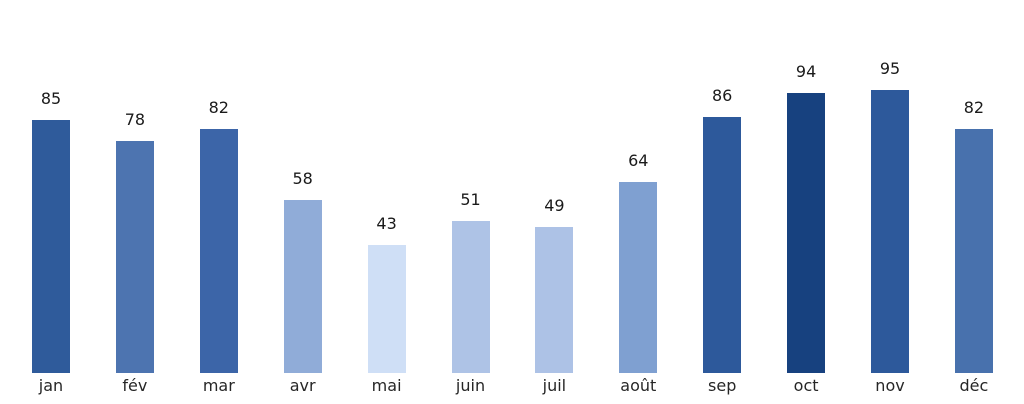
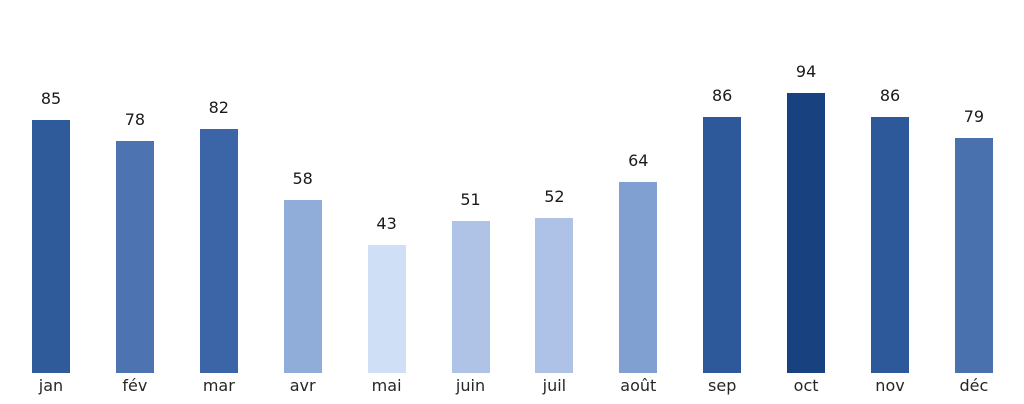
juil: 49 -> 52
nov: 95 -> 86
déc: 82 -> 79
